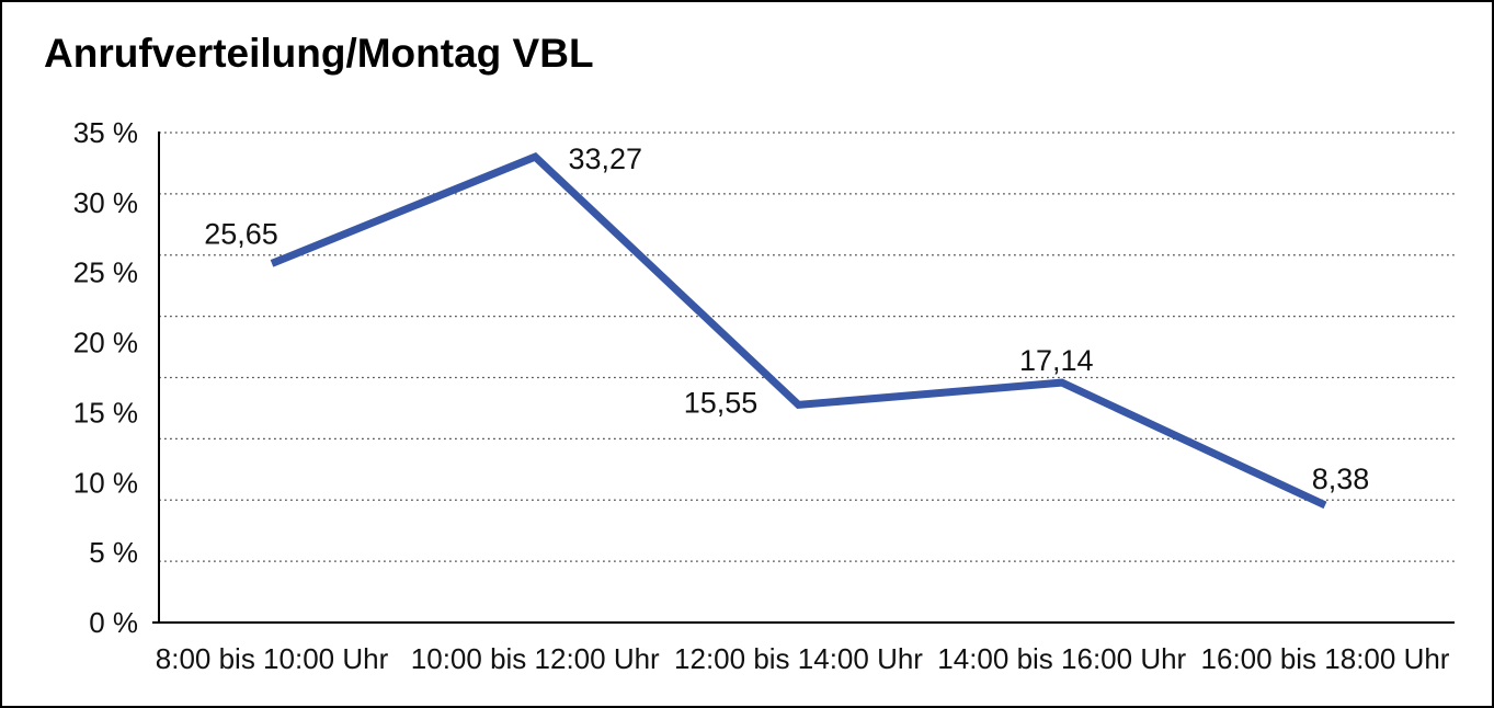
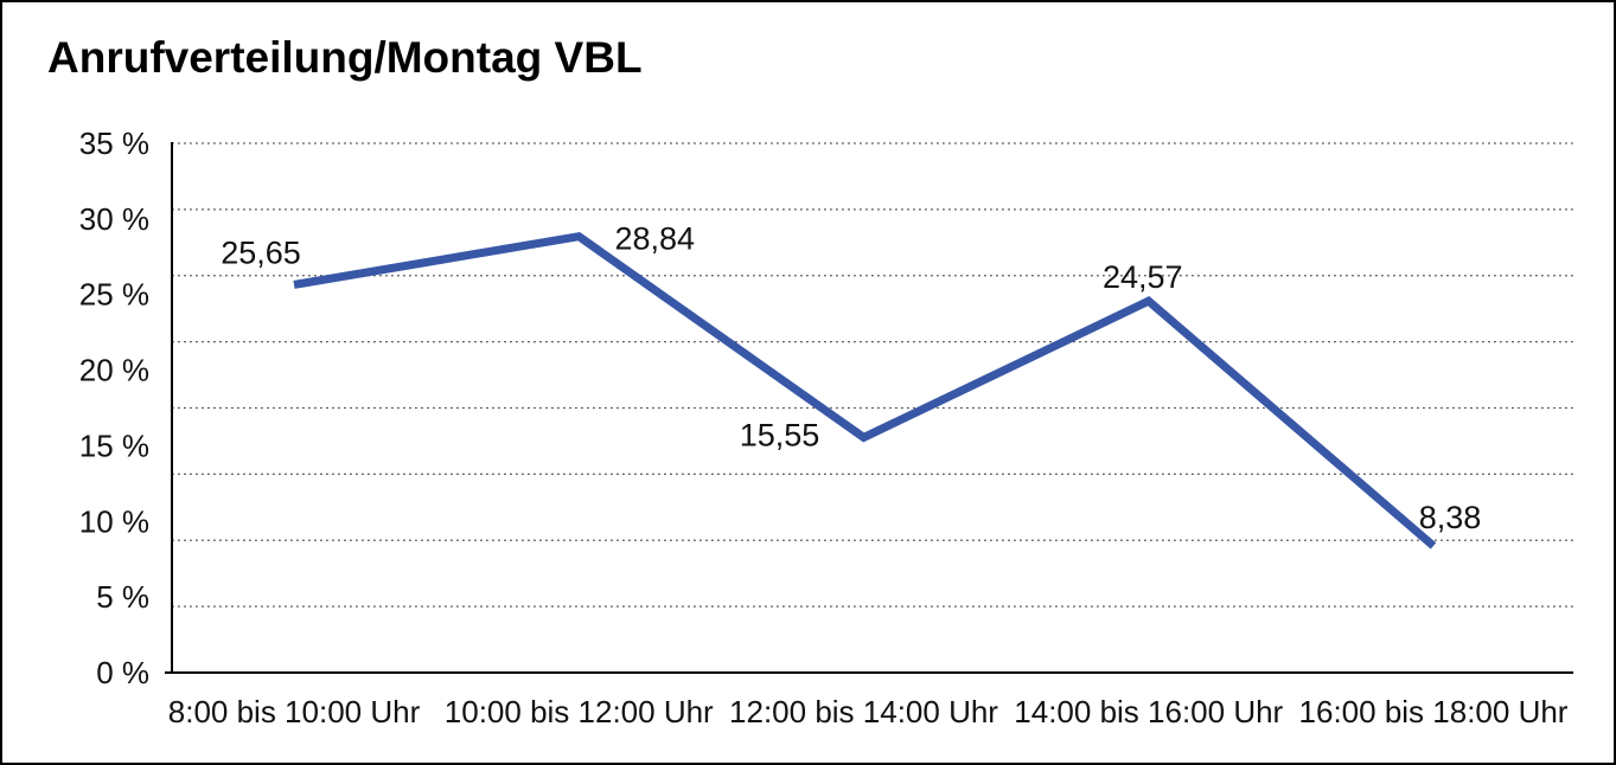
10:00 bis 12:00 Uhr: 33,27 -> 28,84
14:00 bis 16:00 Uhr: 17,14 -> 24,57
